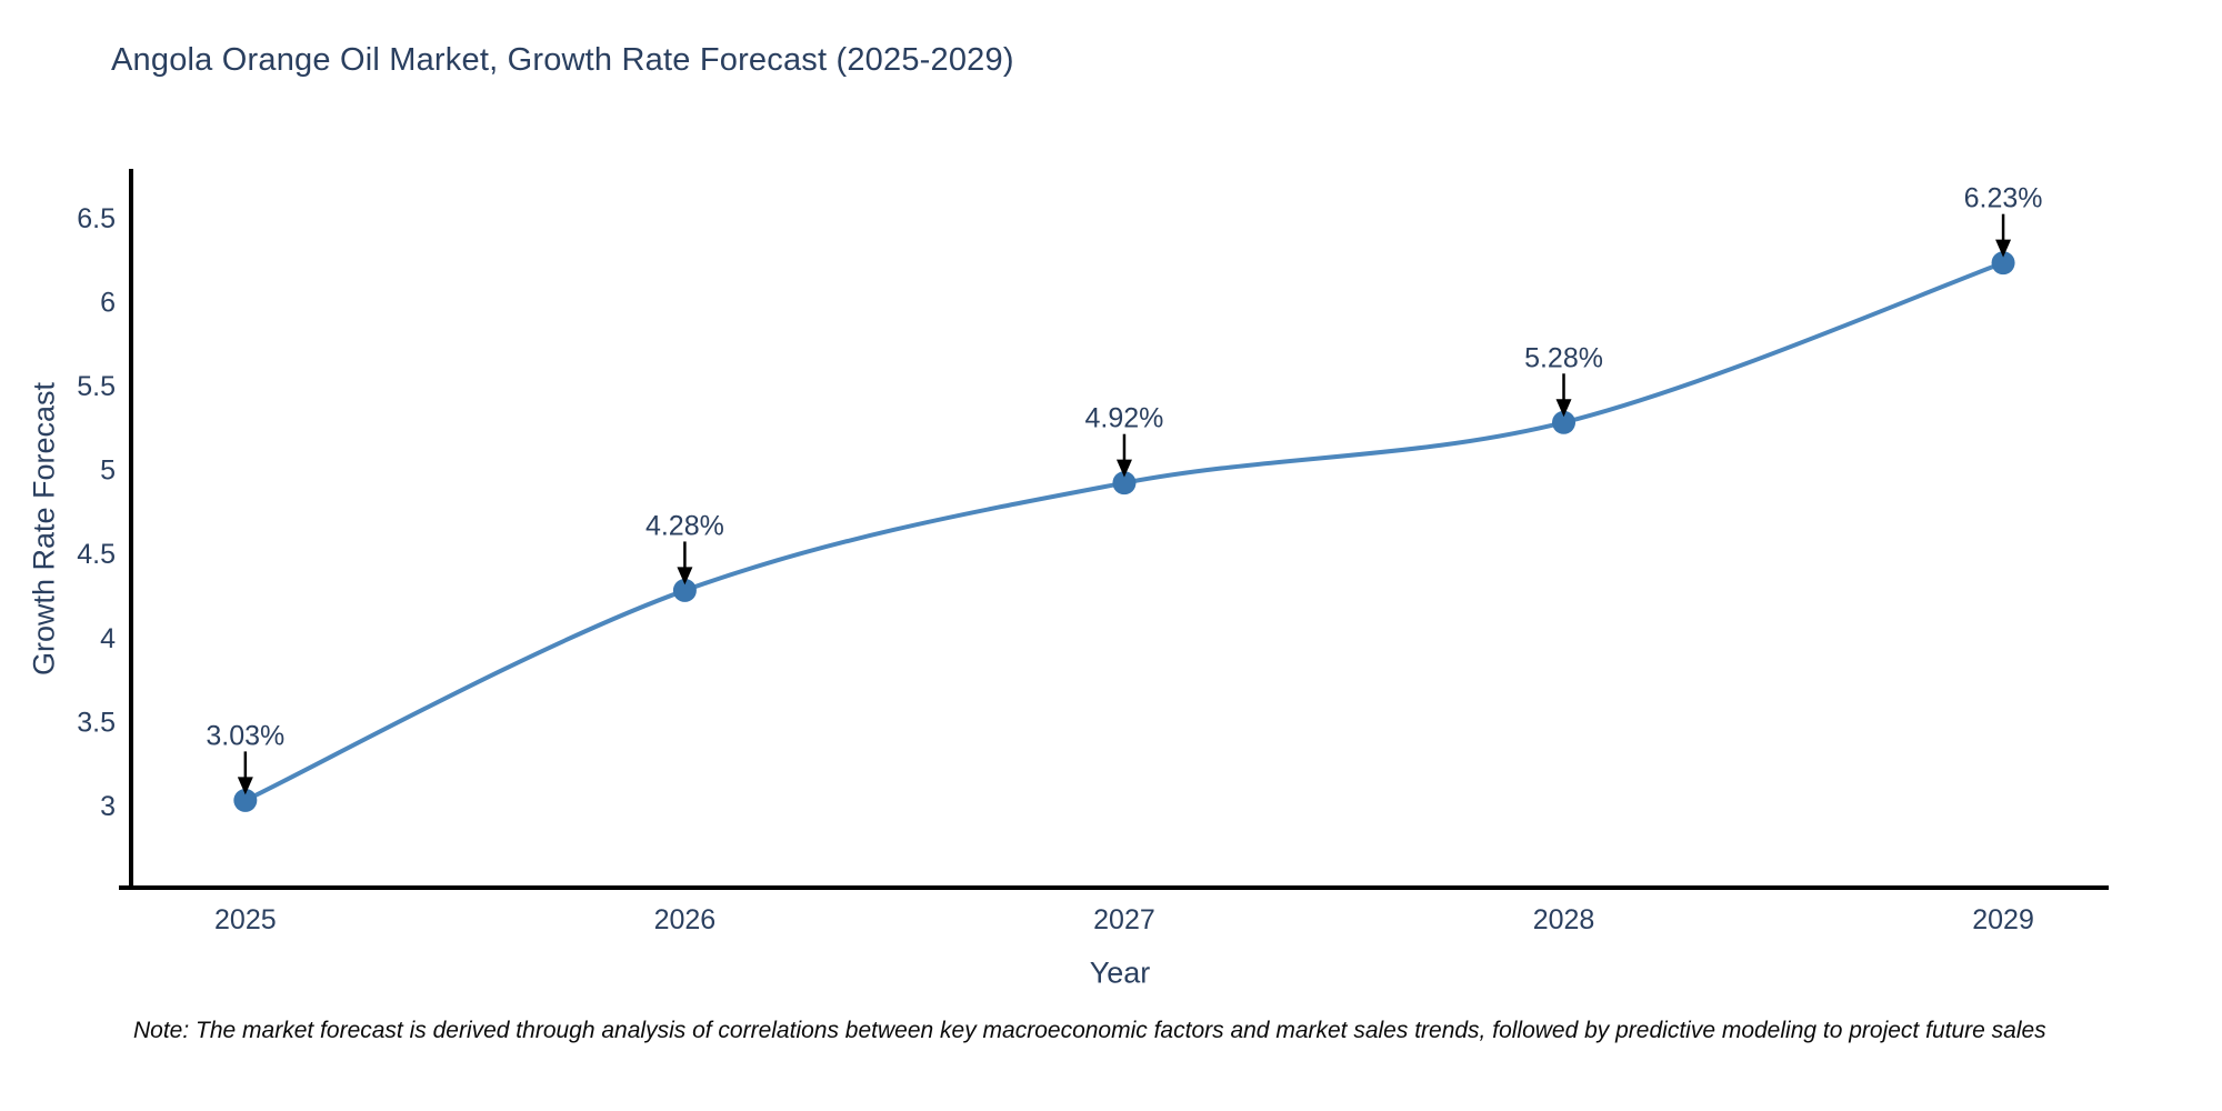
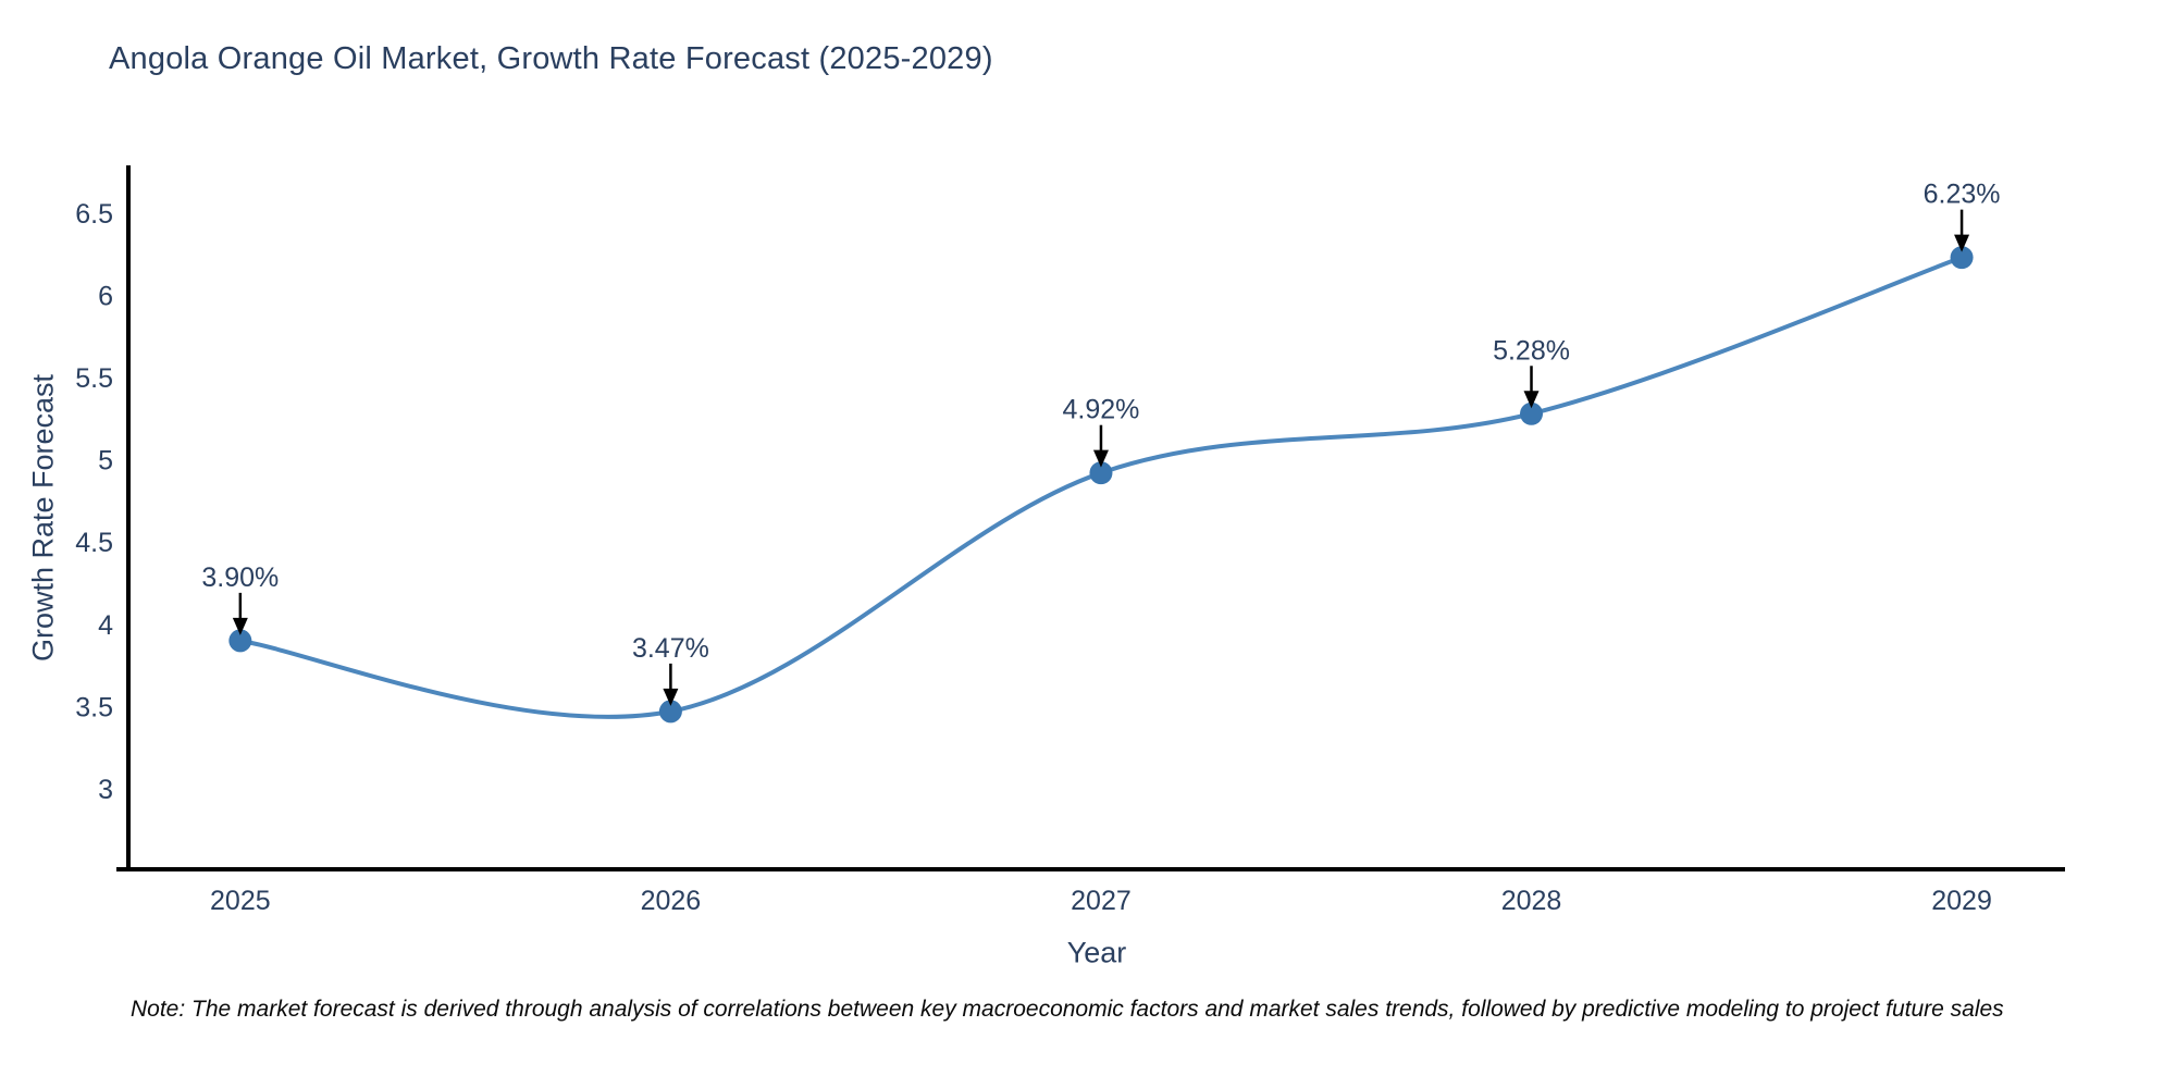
2025: 3.03% -> 3.90%
2026: 4.28% -> 3.47%
